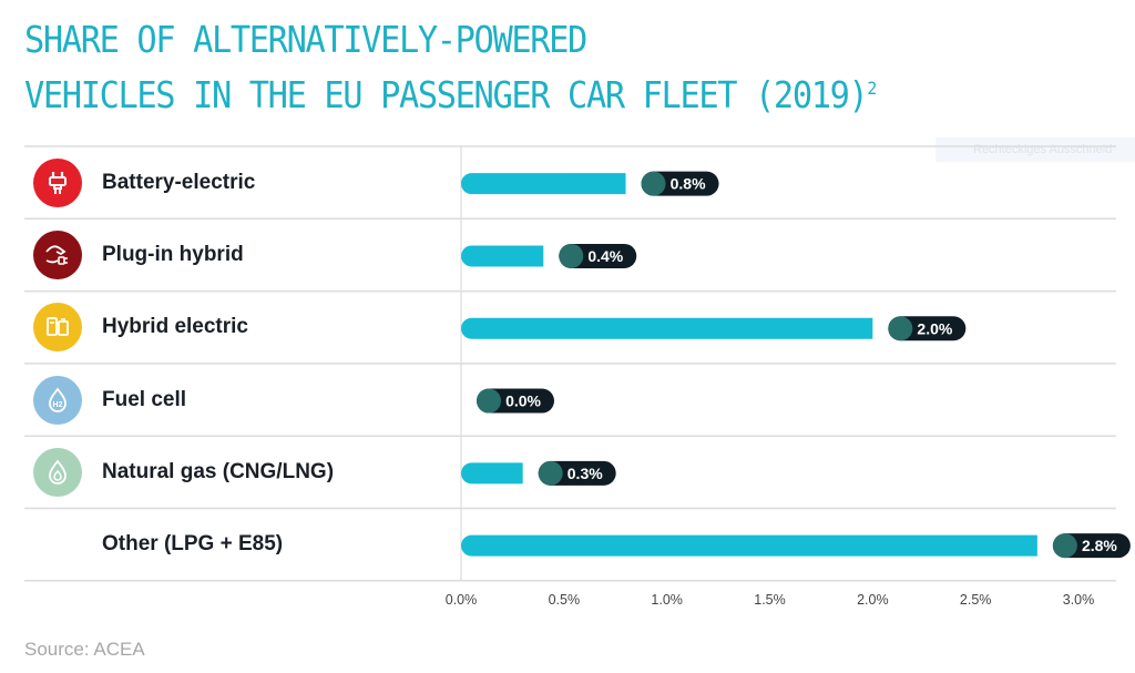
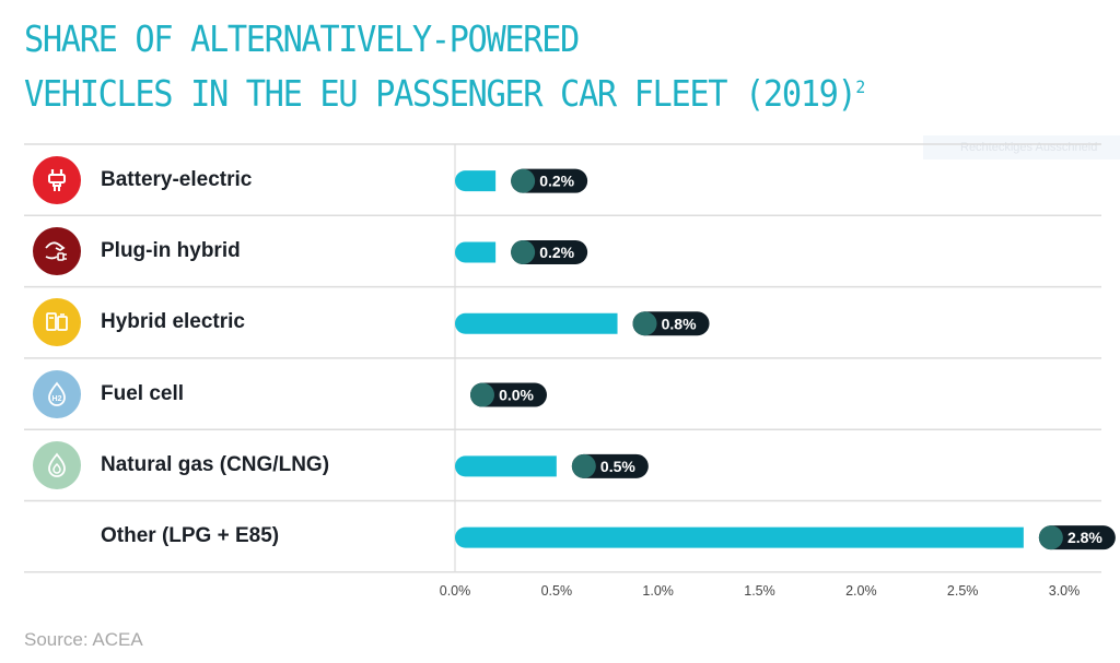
Battery-electric: 0.8% -> 0.2%
Plug-in hybrid: 0.4% -> 0.2%
Hybrid electric: 2.0% -> 0.8%
Natural gas (CNG/LNG): 0.3% -> 0.5%
